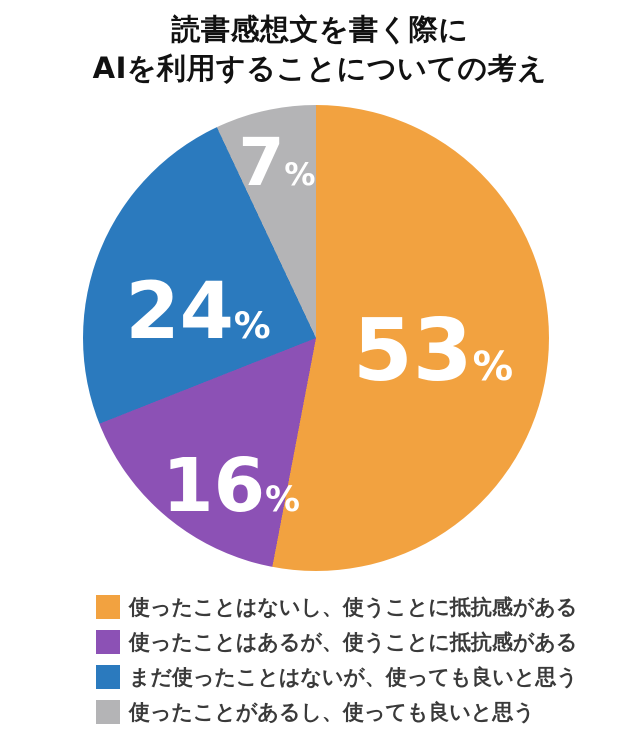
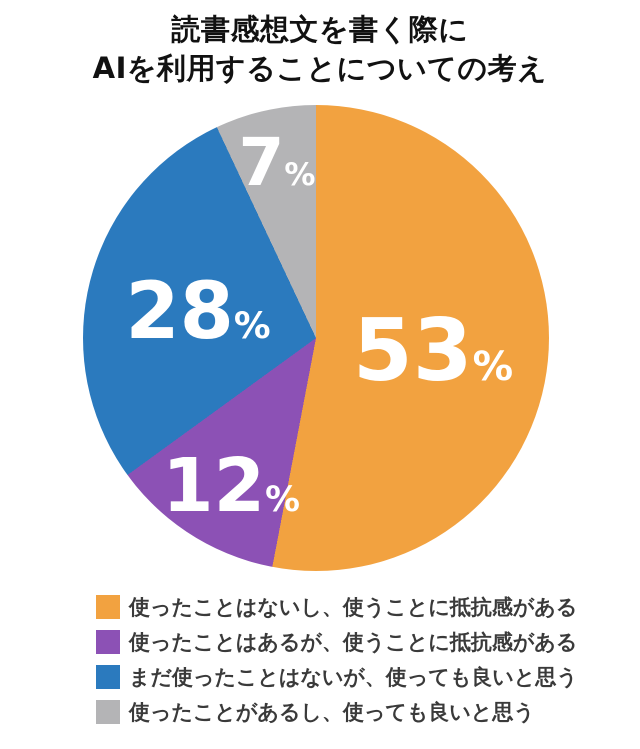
使ったことはあるが、使うことに抵抗感がある: 16 -> 12
まだ使ったことはないが、使っても良いと思う: 24 -> 28
